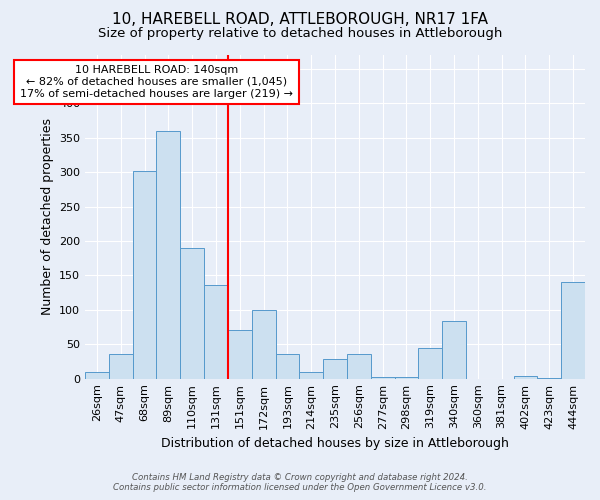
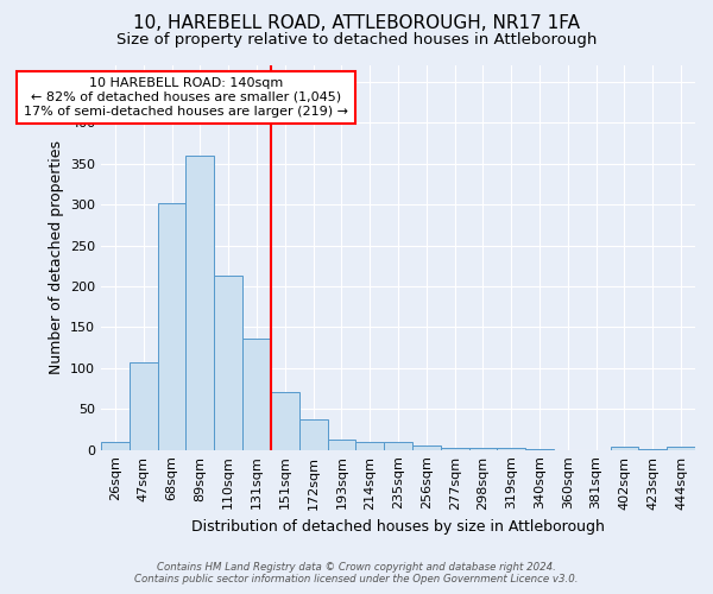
47sqm: 36 -> 107
110sqm: 190 -> 213
172sqm: 100 -> 38
193sqm: 36 -> 13
235sqm: 28 -> 9
256sqm: 36 -> 6
319sqm: 44 -> 2
340sqm: 84 -> 1
444sqm: 140 -> 4
